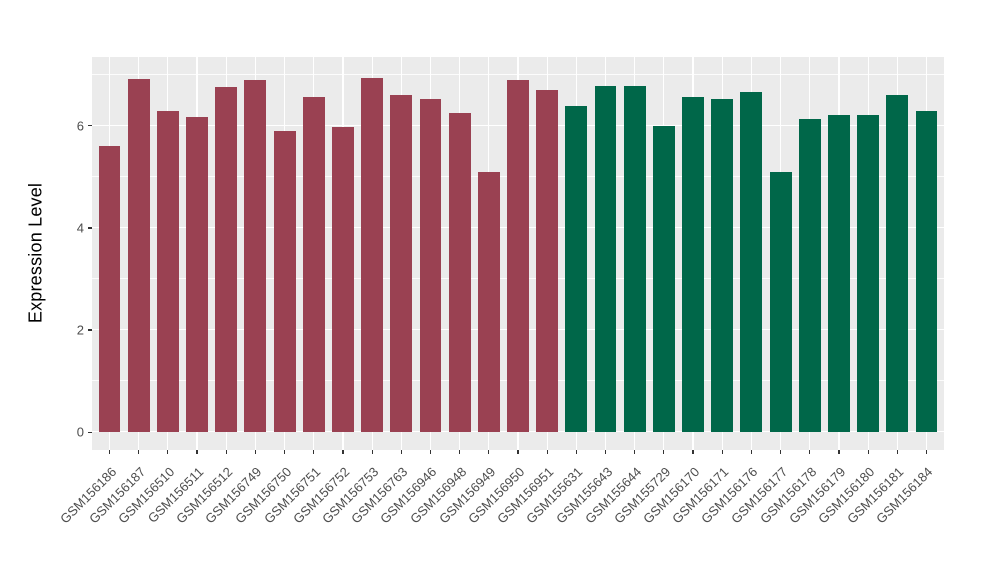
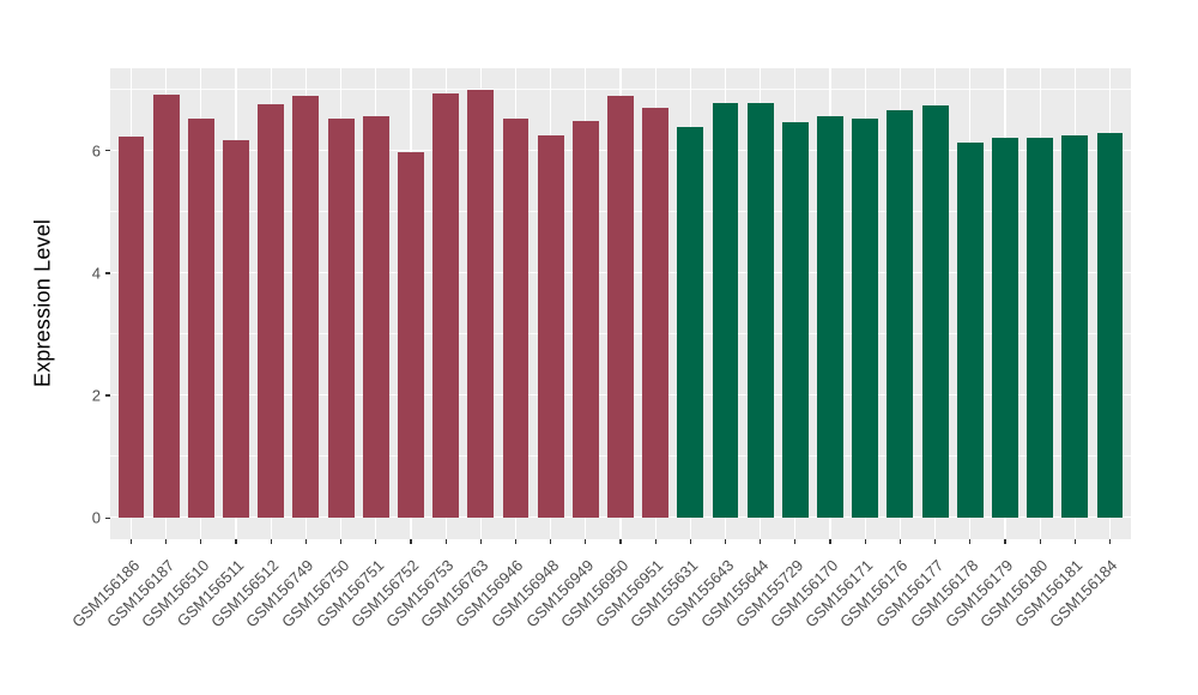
GSM156186: 5.6 -> 6.2
GSM156510: 6.3 -> 6.5
GSM156750: 5.9 -> 6.5
GSM156763: 6.6 -> 7.0
GSM156949: 5.1 -> 6.5
GSM155729: 6.0 -> 6.5
GSM156177: 5.1 -> 6.8
GSM156181: 6.6 -> 6.2
